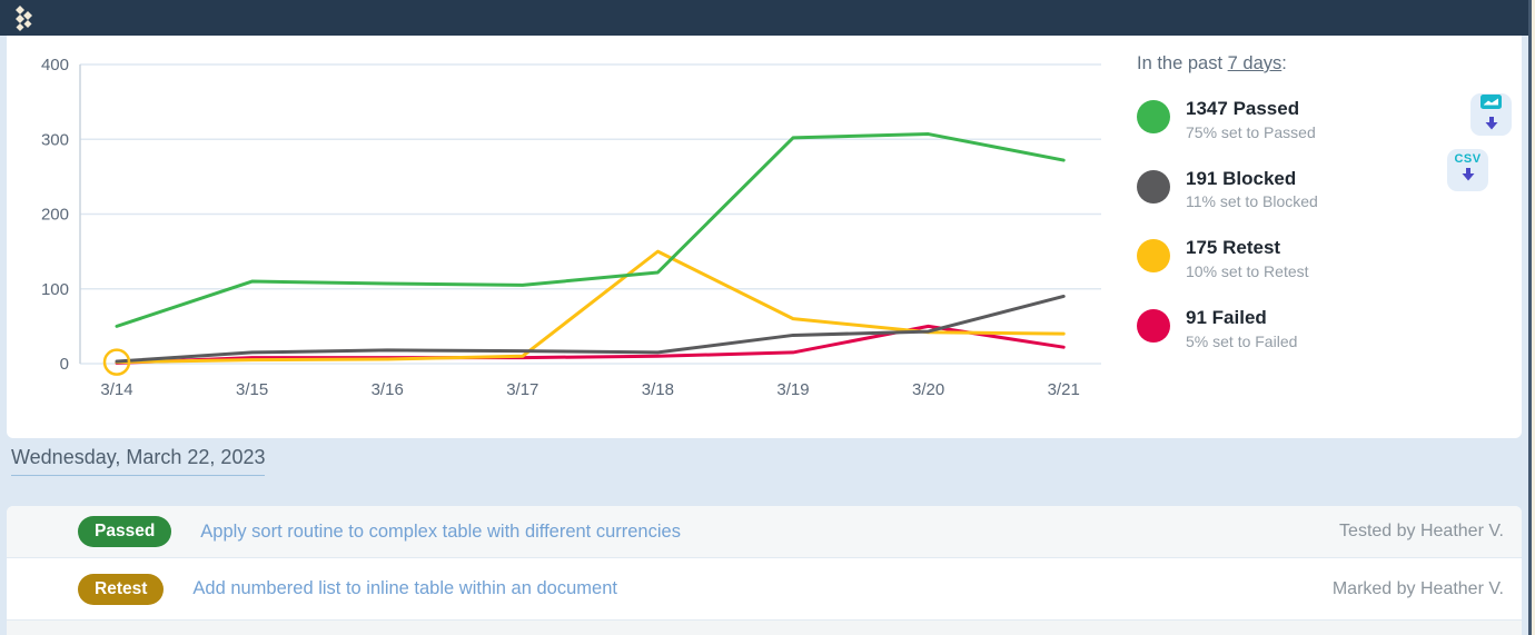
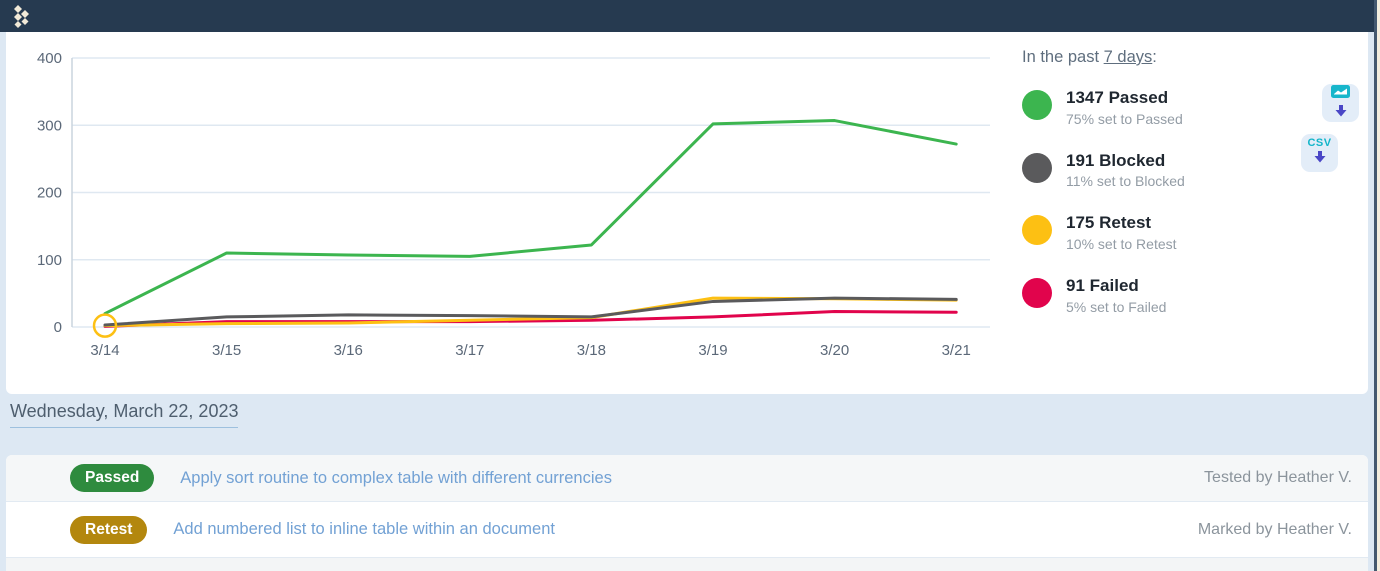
Passed/3/14: 50 -> 20
Retest/3/18: 150 -> 10
Retest/3/19: 60 -> 40
Failed/3/20: 50 -> 20
Blocked/3/21: 90 -> 40
